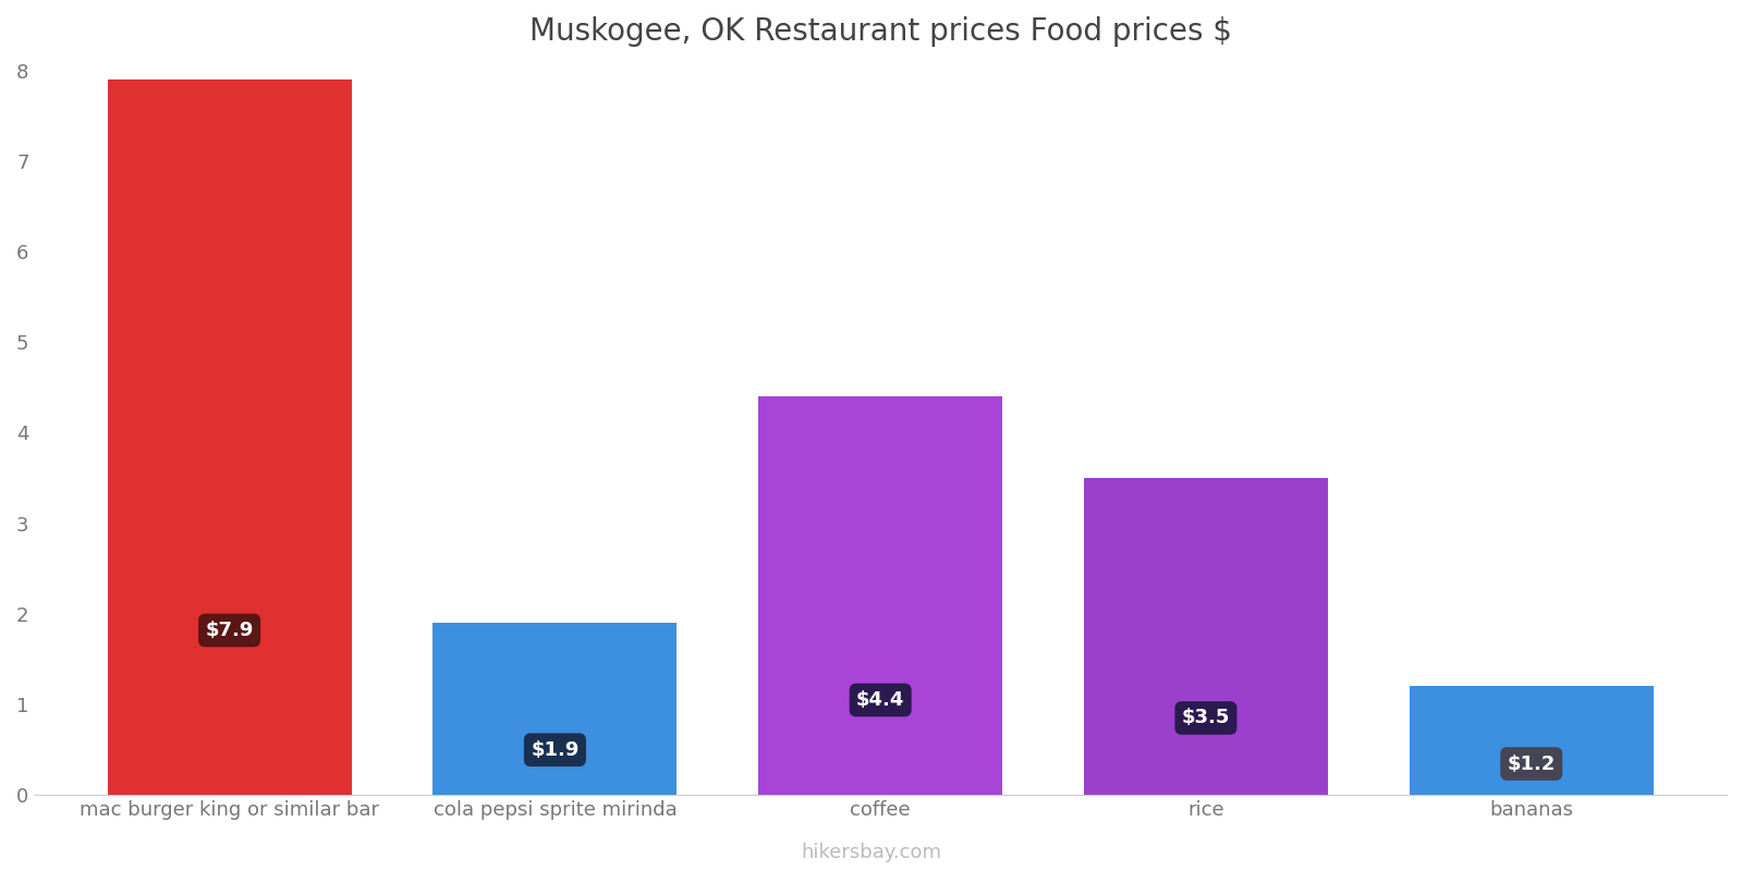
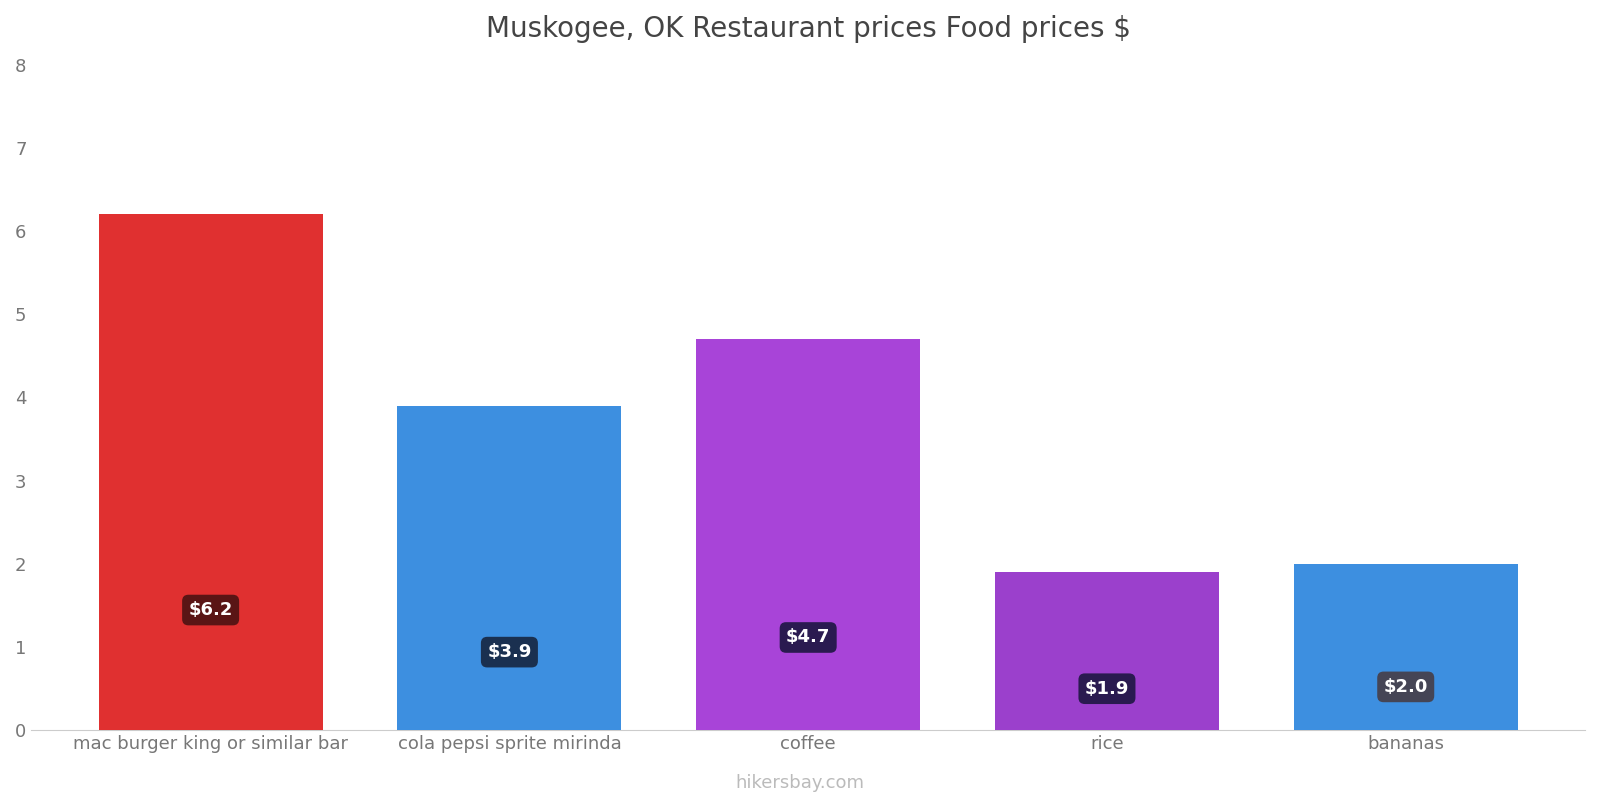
mac burger king or similar bar: $7.9 -> $6.2
cola pepsi sprite mirinda: $1.9 -> $3.9
coffee: $4.4 -> $4.7
rice: $3.5 -> $1.9
bananas: $1.2 -> $2.0
